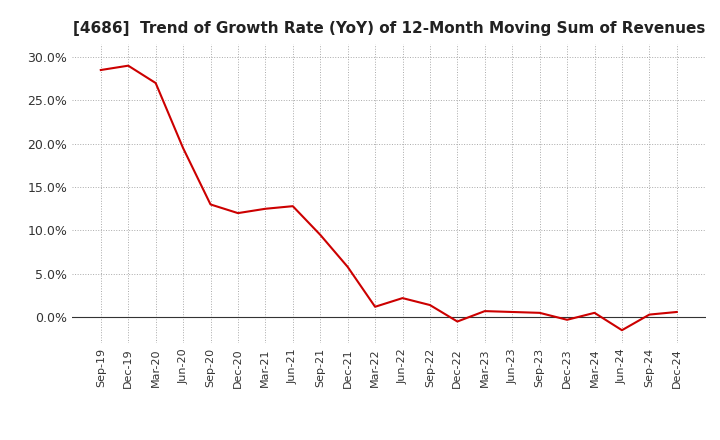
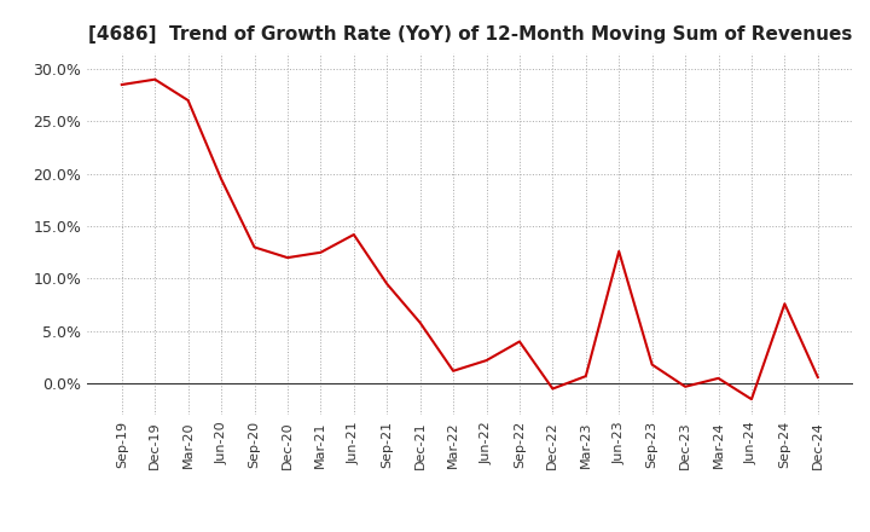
Jun-21: 12.8% -> 14.2%
Sep-22: 1.4% -> 4.0%
Jun-23: 0.6% -> 12.6%
Sep-23: 0.5% -> 1.8%
Sep-24: 0.3% -> 7.6%
